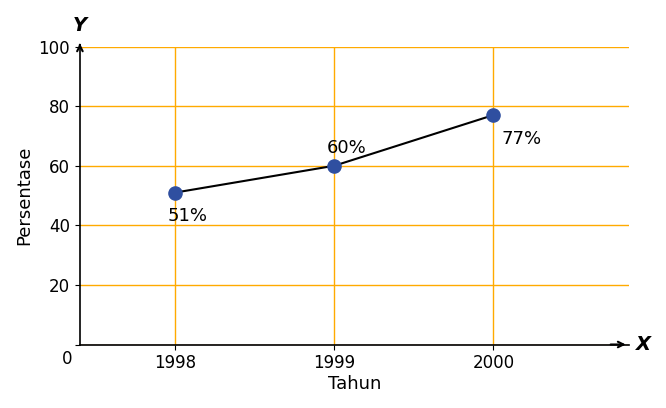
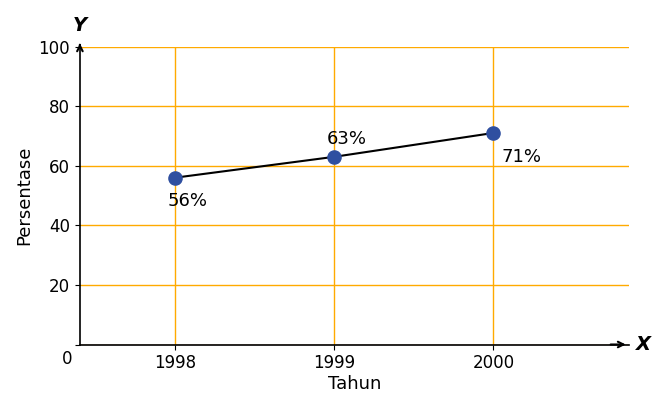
1998: 51% -> 56%
1999: 60% -> 63%
2000: 77% -> 71%
